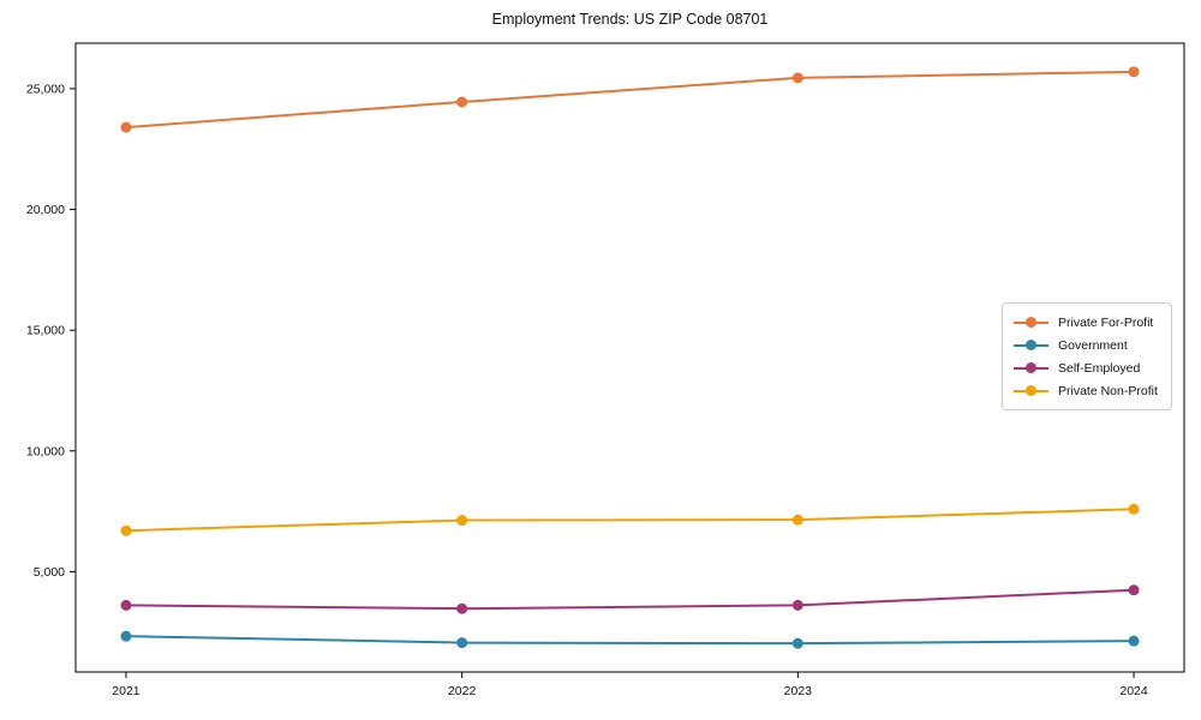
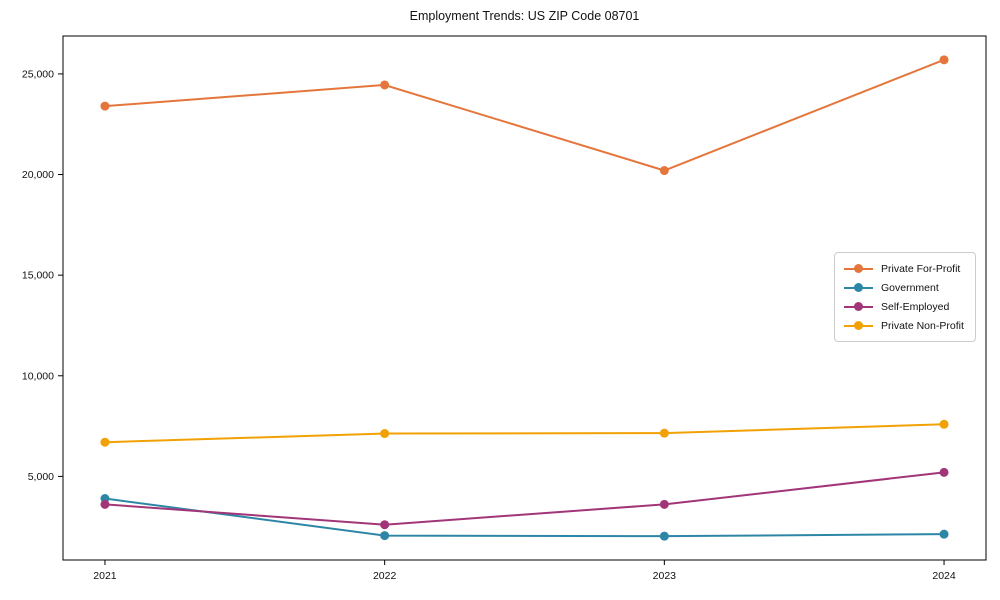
Government/2021: 2300 -> 3900
Self-Employed/2022: 3500 -> 2600
Private For-Profit/2023: 25400 -> 20200
Self-Employed/2024: 4200 -> 5200
